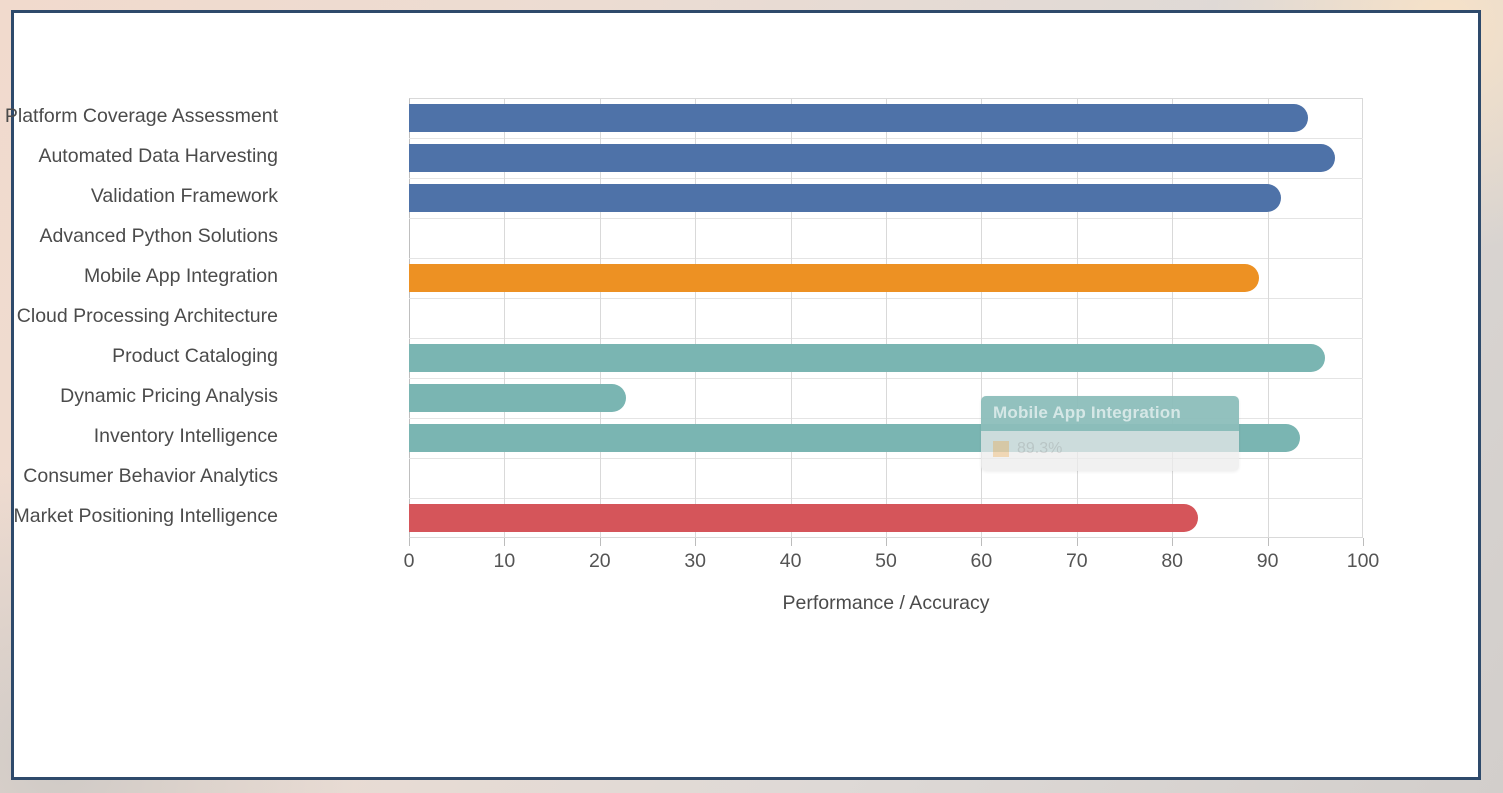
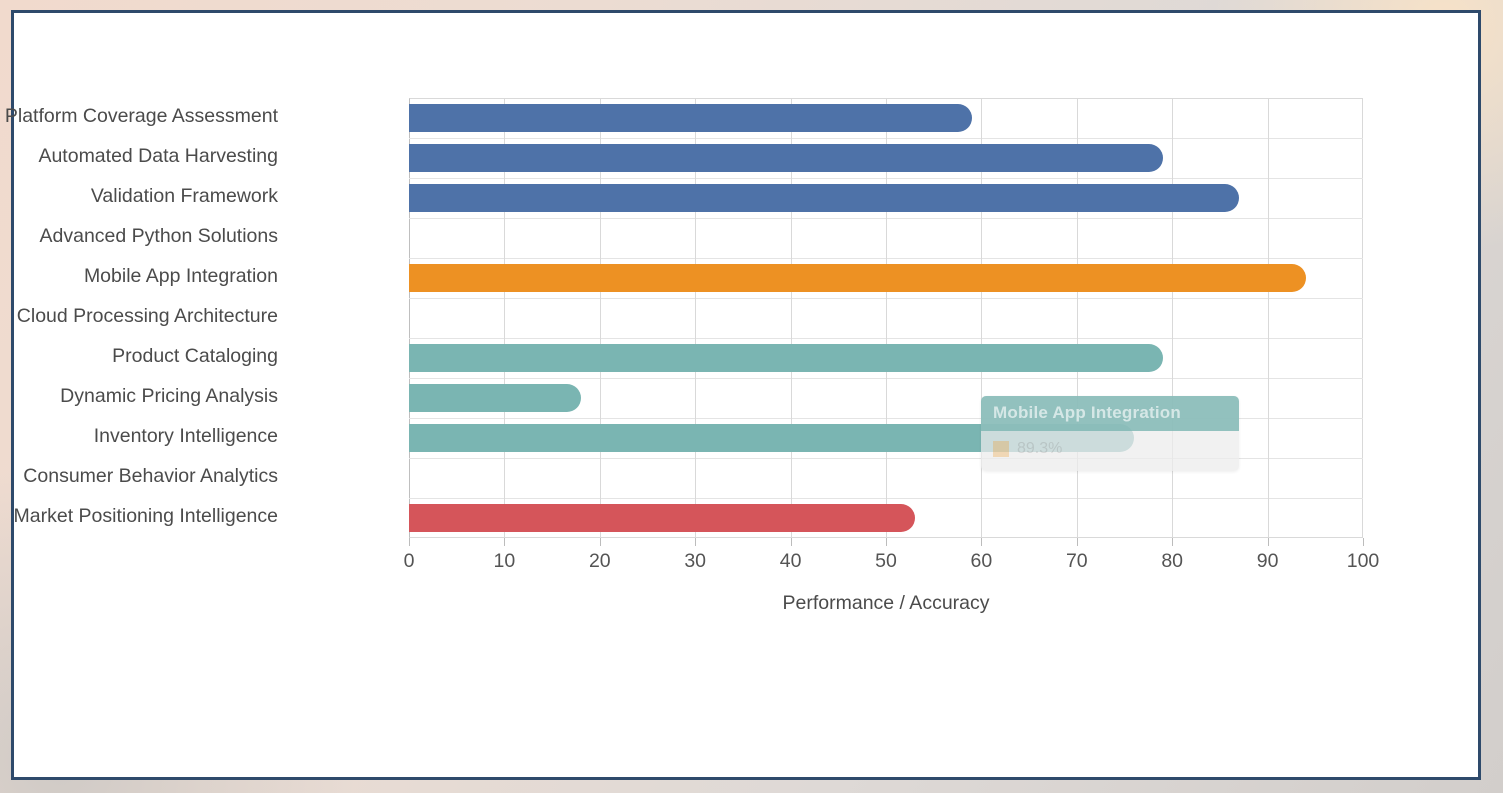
Platform Coverage Assessment: 94 -> 59
Automated Data Harvesting: 97 -> 79
Validation Framework: 91 -> 87
Mobile App Integration: 89 -> 94
Product Cataloging: 96 -> 79
Dynamic Pricing Analysis: 23 -> 18
Inventory Intelligence: 93 -> 76
Market Positioning Intelligence: 83 -> 53
